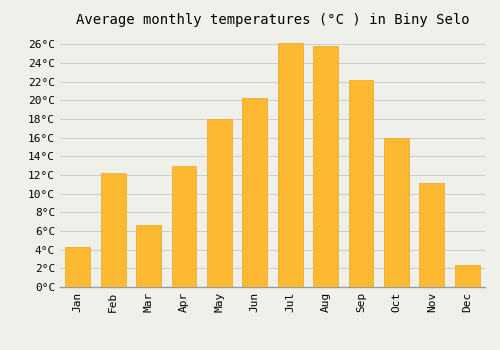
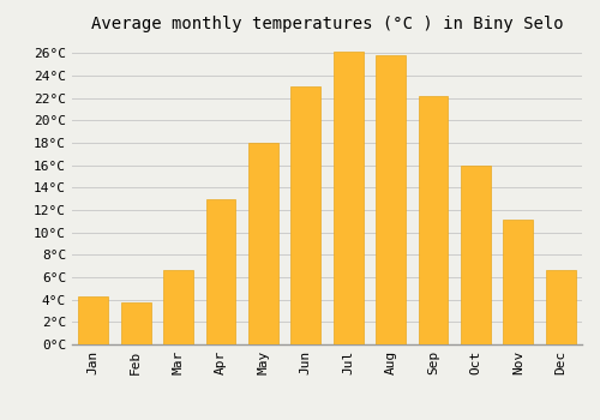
Feb: 12.2°C -> 3.7°C
Jun: 20.2°C -> 23.0°C
Dec: 2.4°C -> 6.6°C
